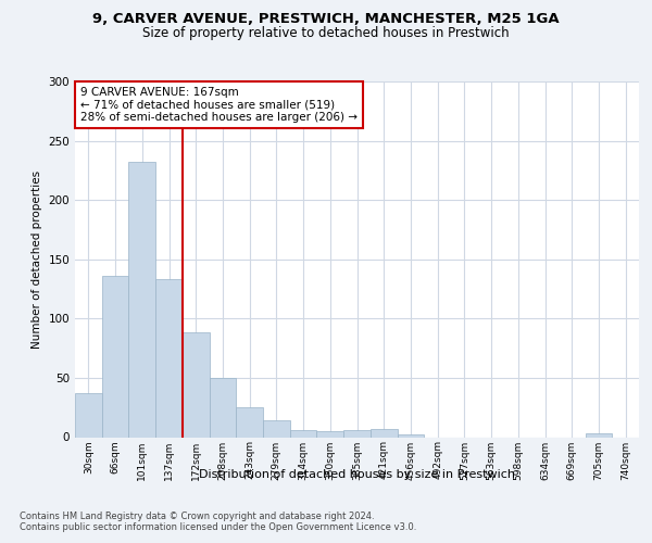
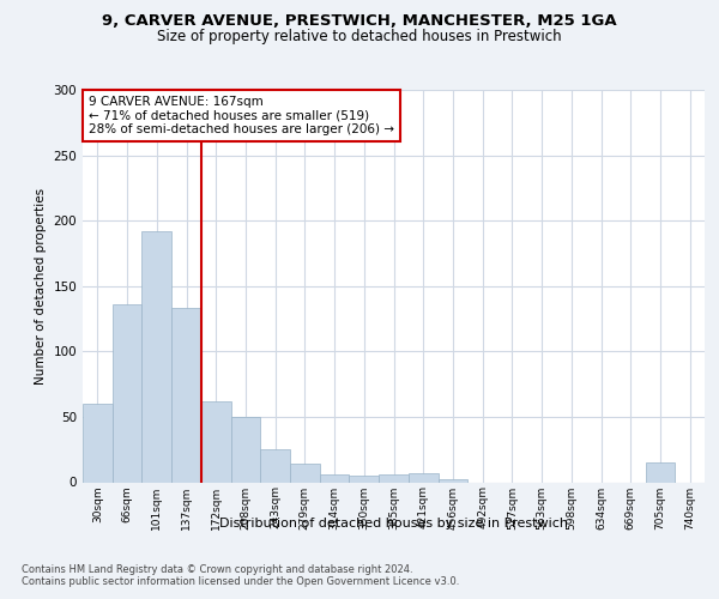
30sqm: 37 -> 60
101sqm: 232 -> 192
172sqm: 88 -> 62
705sqm: 3 -> 15
